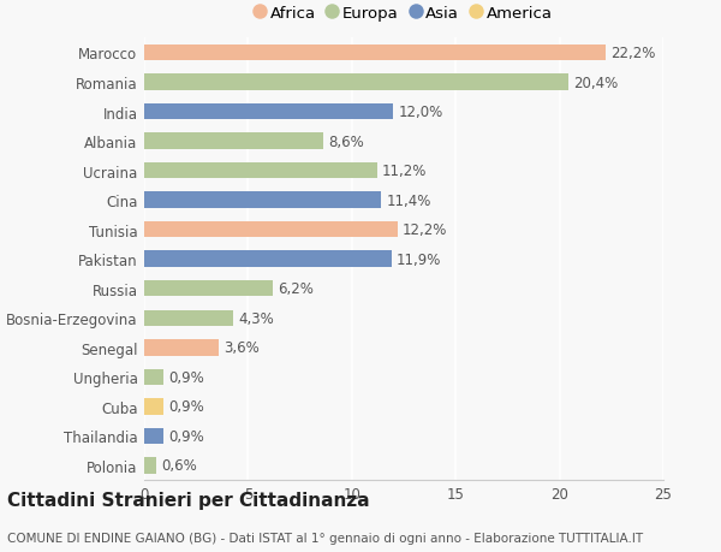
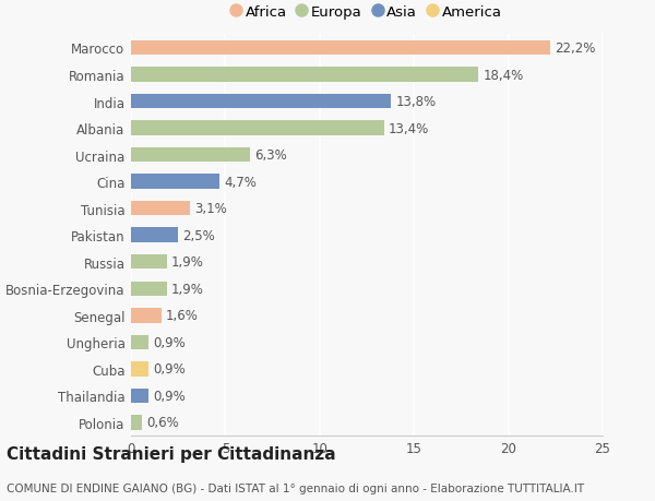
Romania: 20,4% -> 18,4%
India: 12,0% -> 13,8%
Albania: 8,6% -> 13,4%
Ucraina: 11,2% -> 6,3%
Cina: 11,4% -> 4,7%
Tunisia: 12,2% -> 3,1%
Pakistan: 11,9% -> 2,5%
Russia: 6,2% -> 1,9%
Bosnia-Erzegovina: 4,3% -> 1,9%
Senegal: 3,6% -> 1,6%
